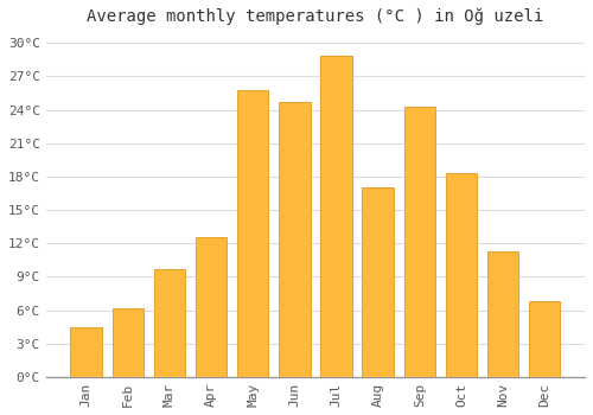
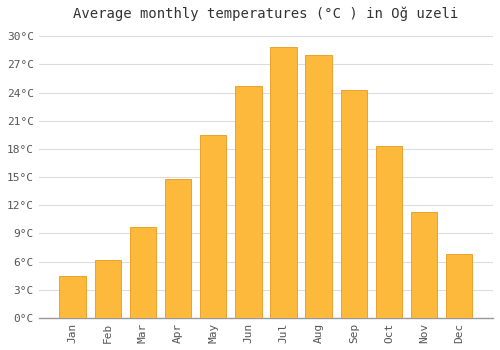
Apr: 12.6°C -> 14.8°C
May: 25.8°C -> 19.5°C
Aug: 17.0°C -> 28.0°C
